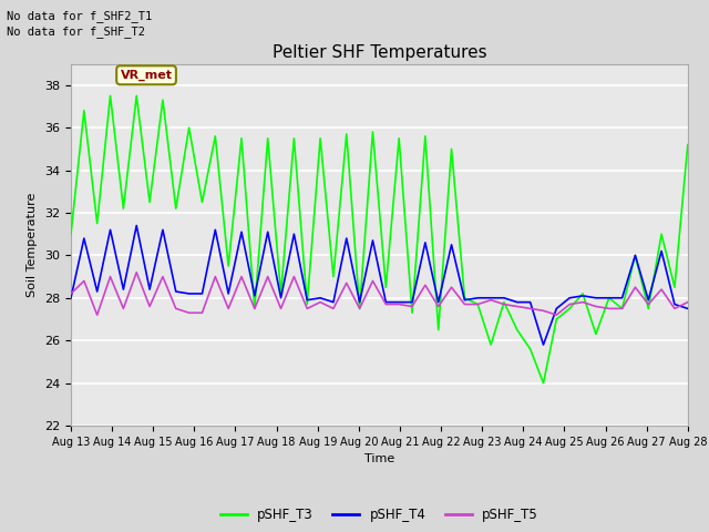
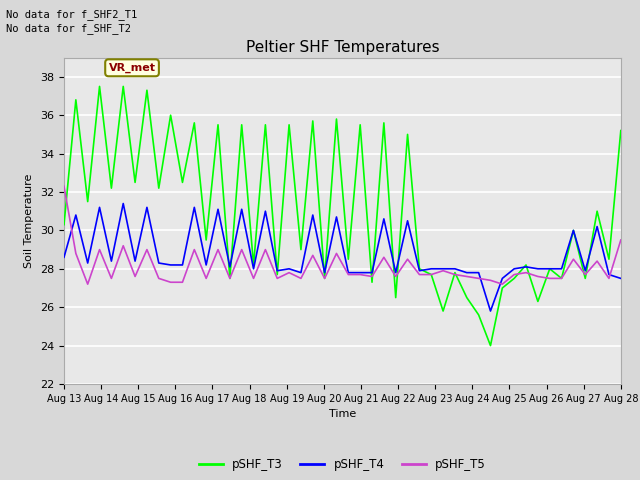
pSHF_T3/Aug 13: 31.0 -> 30.3
pSHF_T4/Aug 13: 28.0 -> 28.6
pSHF_T5/Aug 13: 28.2 -> 32.3
pSHF_T5/Aug 28: 27.8 -> 29.5
